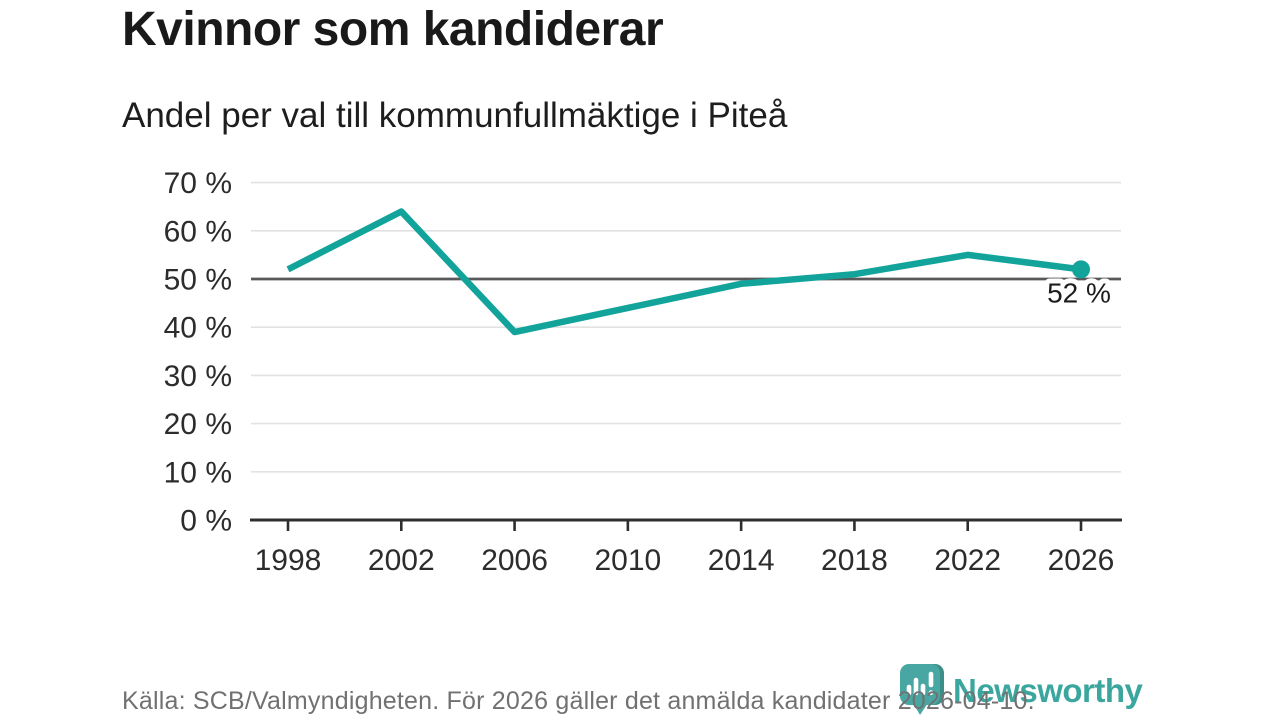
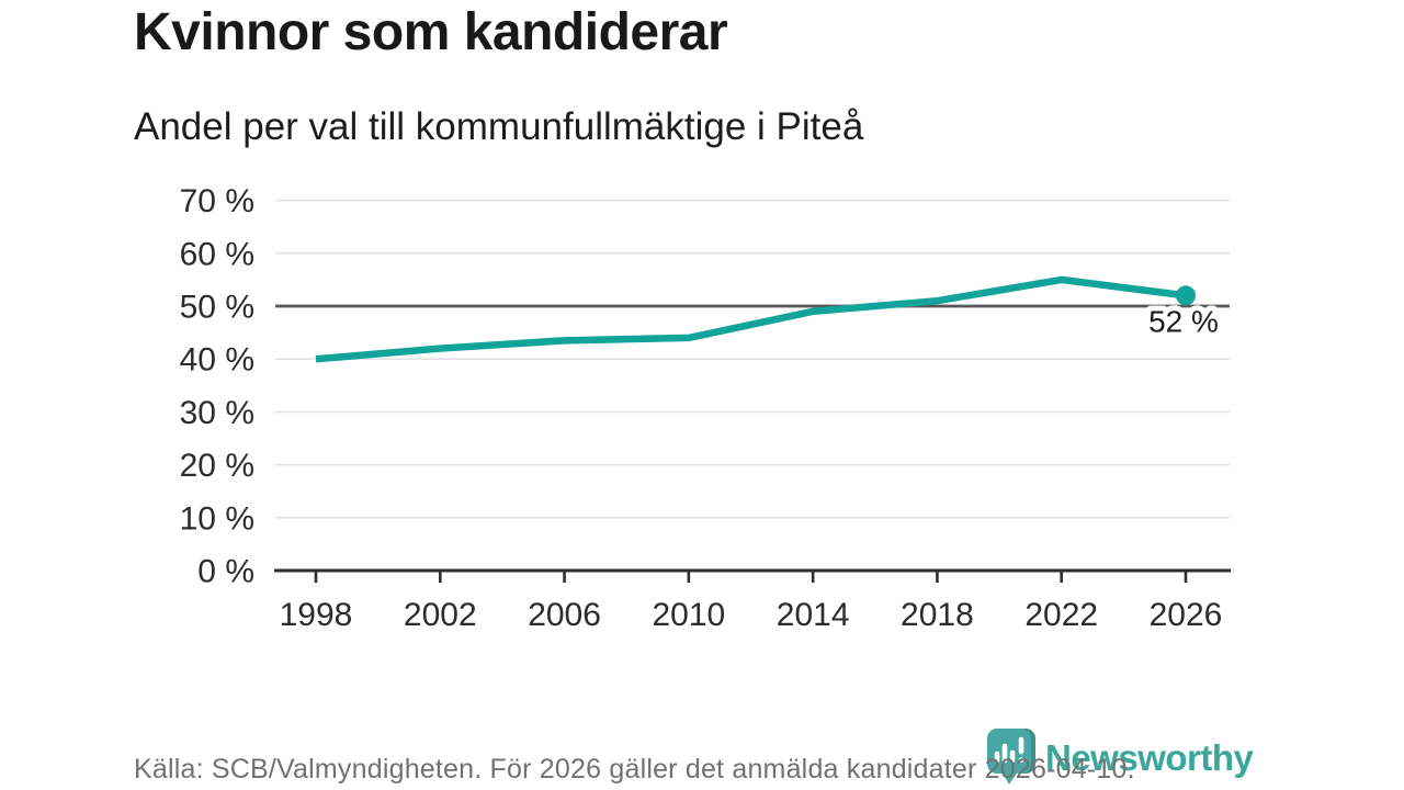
1998: 52% -> 40%
2002: 64% -> 42%
2006: 39% -> 44%
